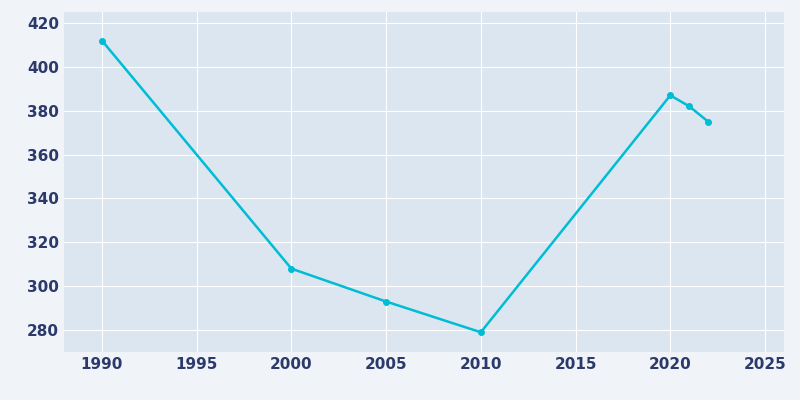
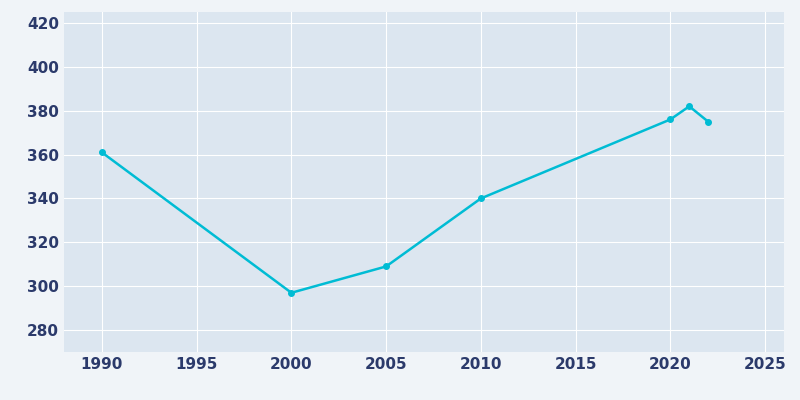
1990: 412 -> 361
2000: 308 -> 297
2005: 293 -> 309
2010: 279 -> 340
2020: 387 -> 376
